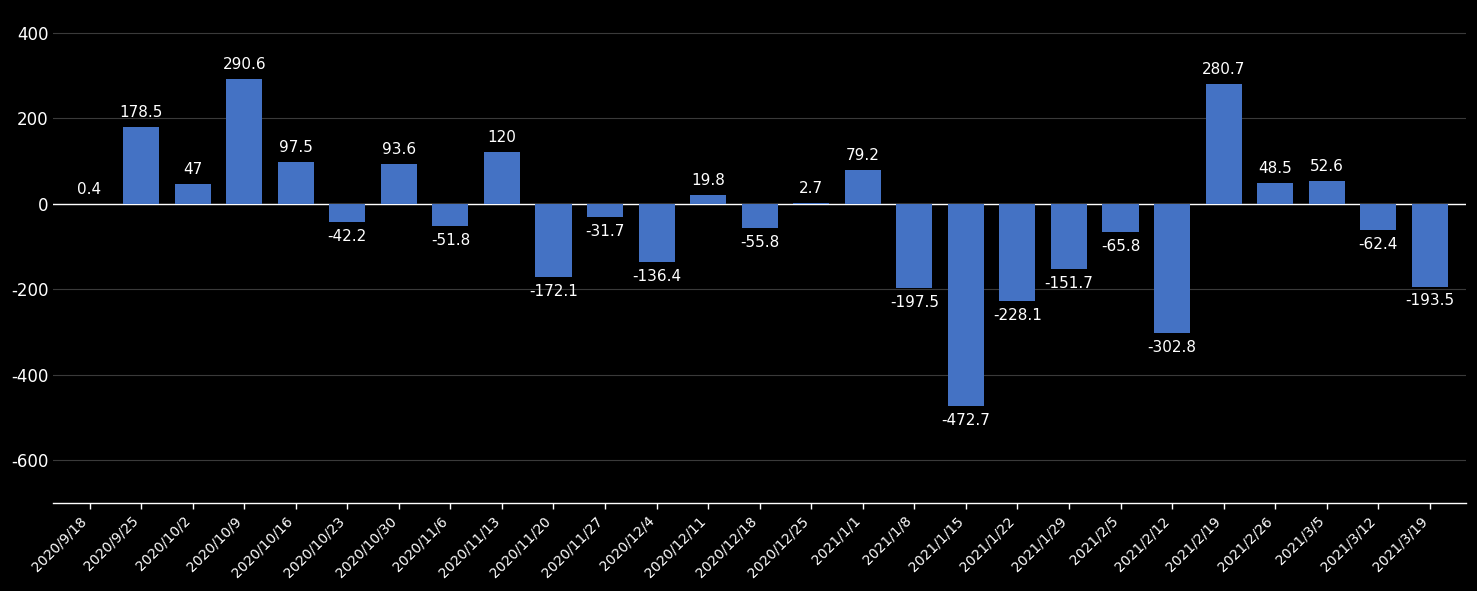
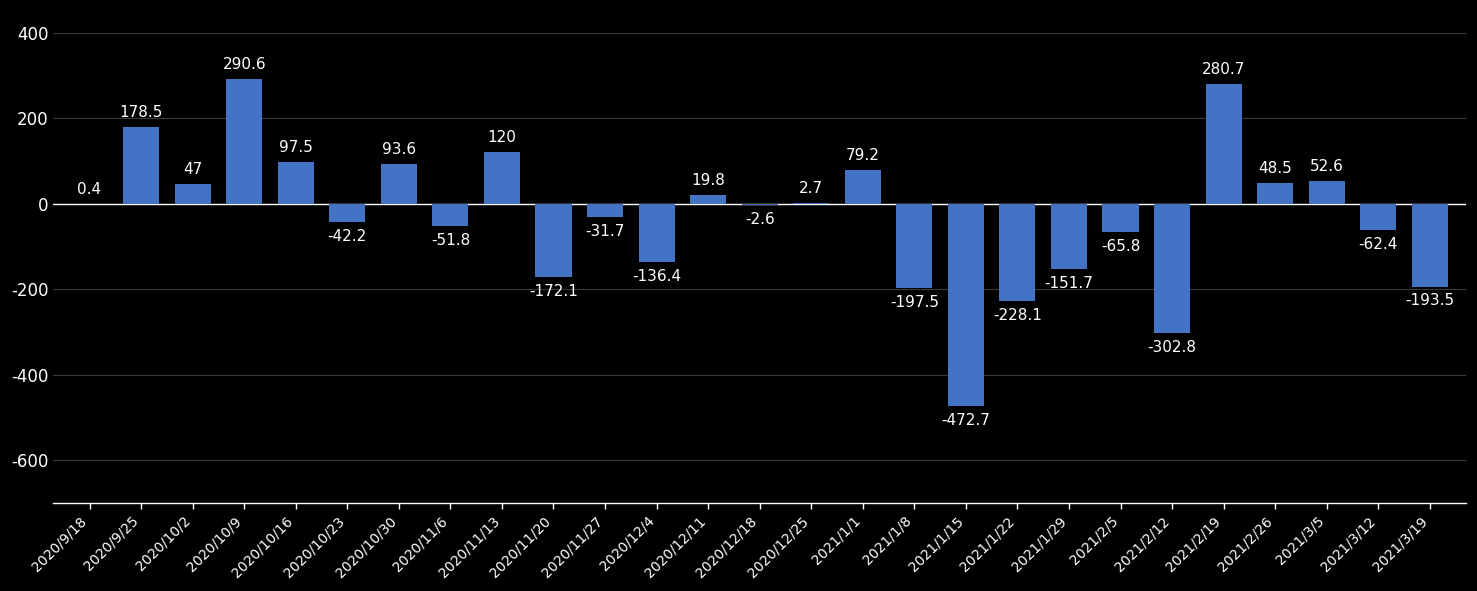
2020/12/18: -55.8 -> -2.6
